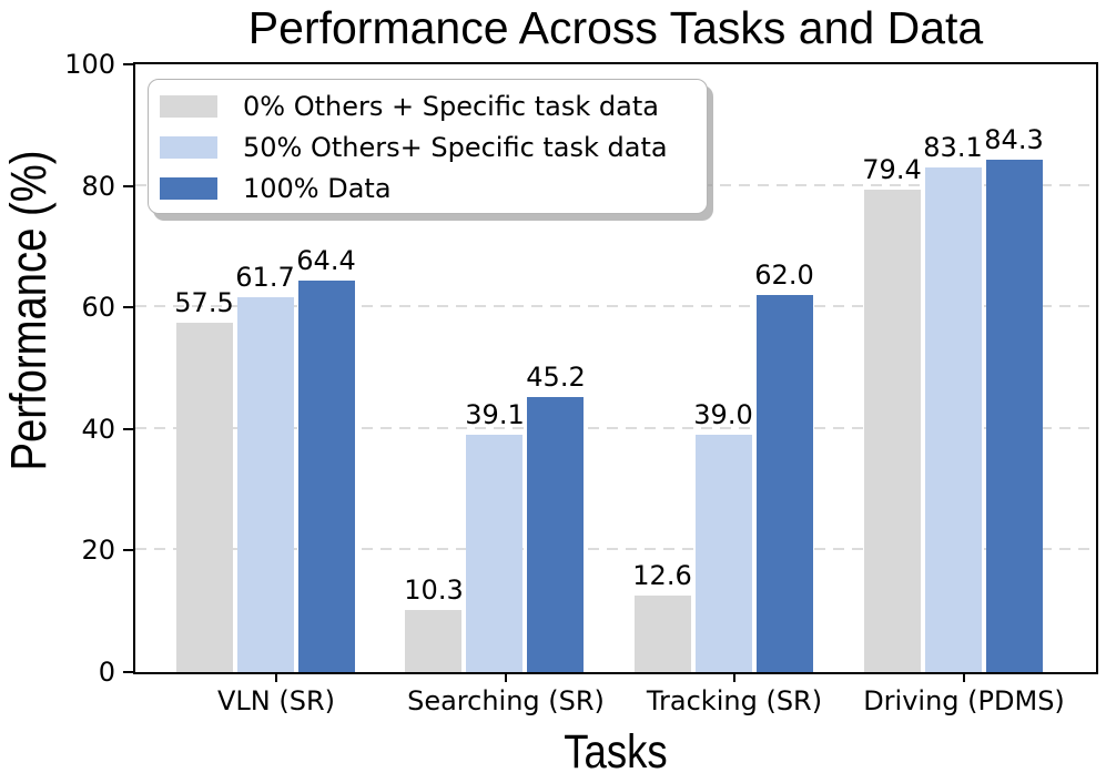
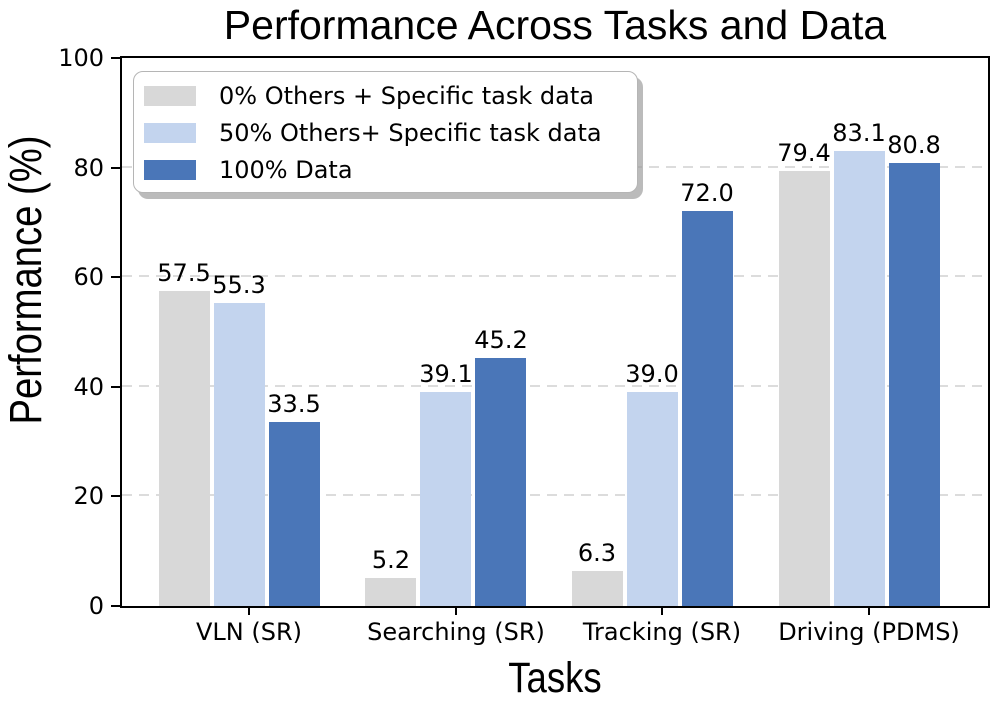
50% Others+ Specific task data/VLN (SR): 61.7 -> 55.3
100% Data/VLN (SR): 64.4 -> 33.5
0% Others + Specific task data/Searching (SR): 10.3 -> 5.2
0% Others + Specific task data/Tracking (SR): 12.6 -> 6.3
100% Data/Tracking (SR): 62.0 -> 72.0
100% Data/Driving (PDMS): 84.3 -> 80.8
